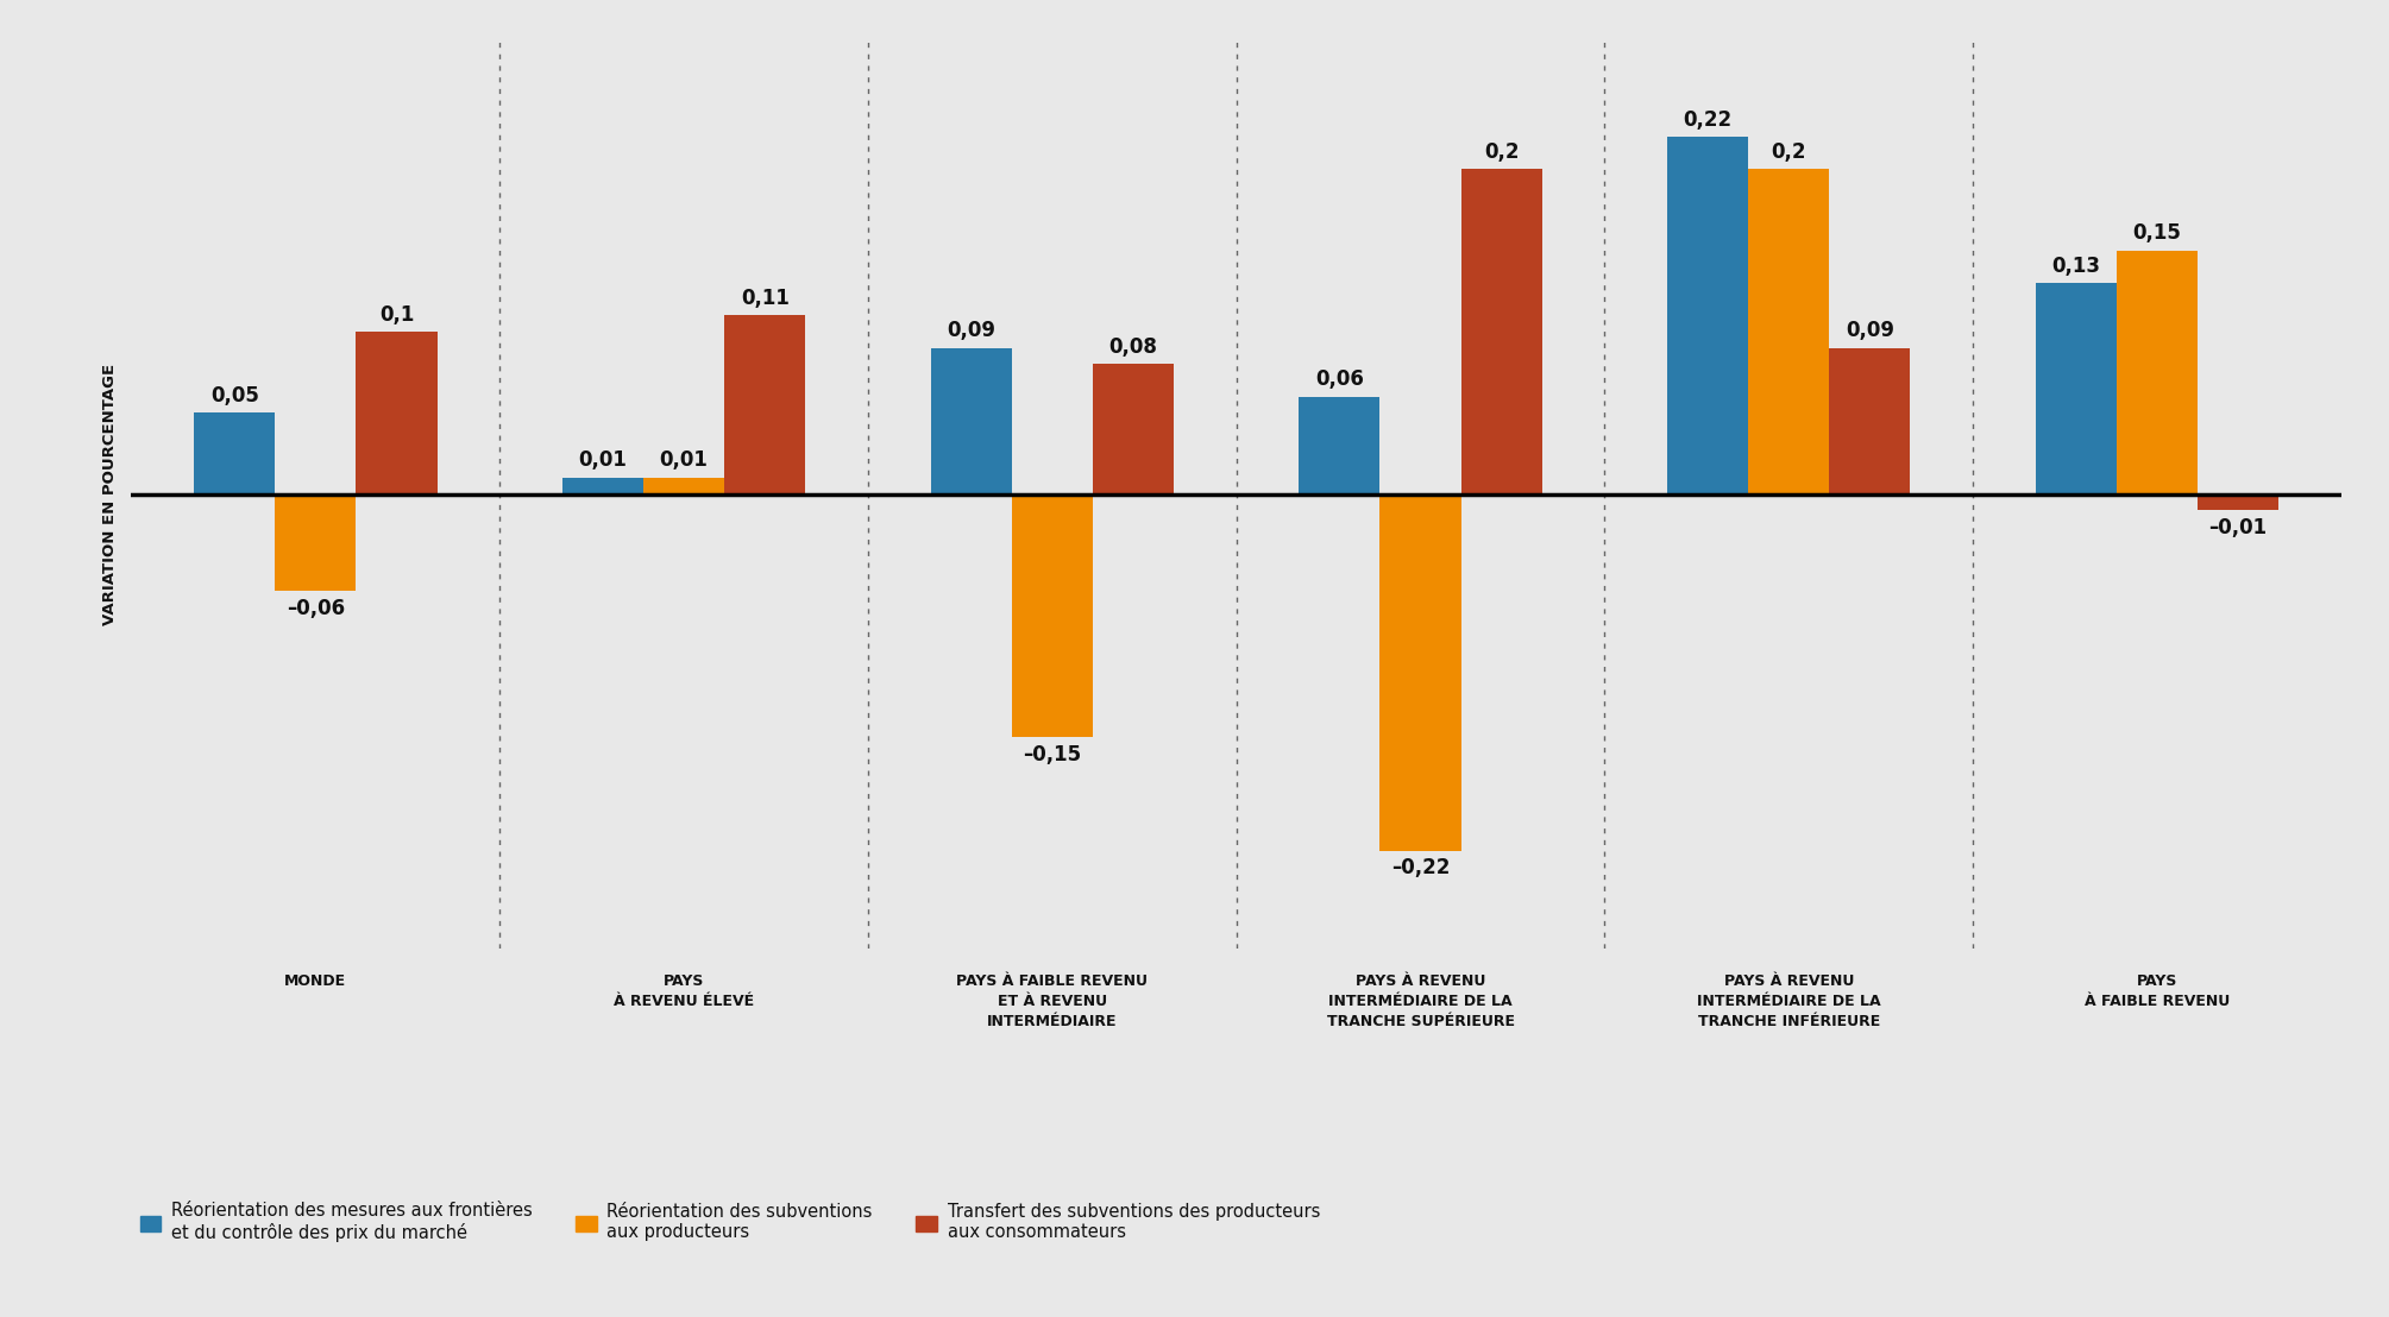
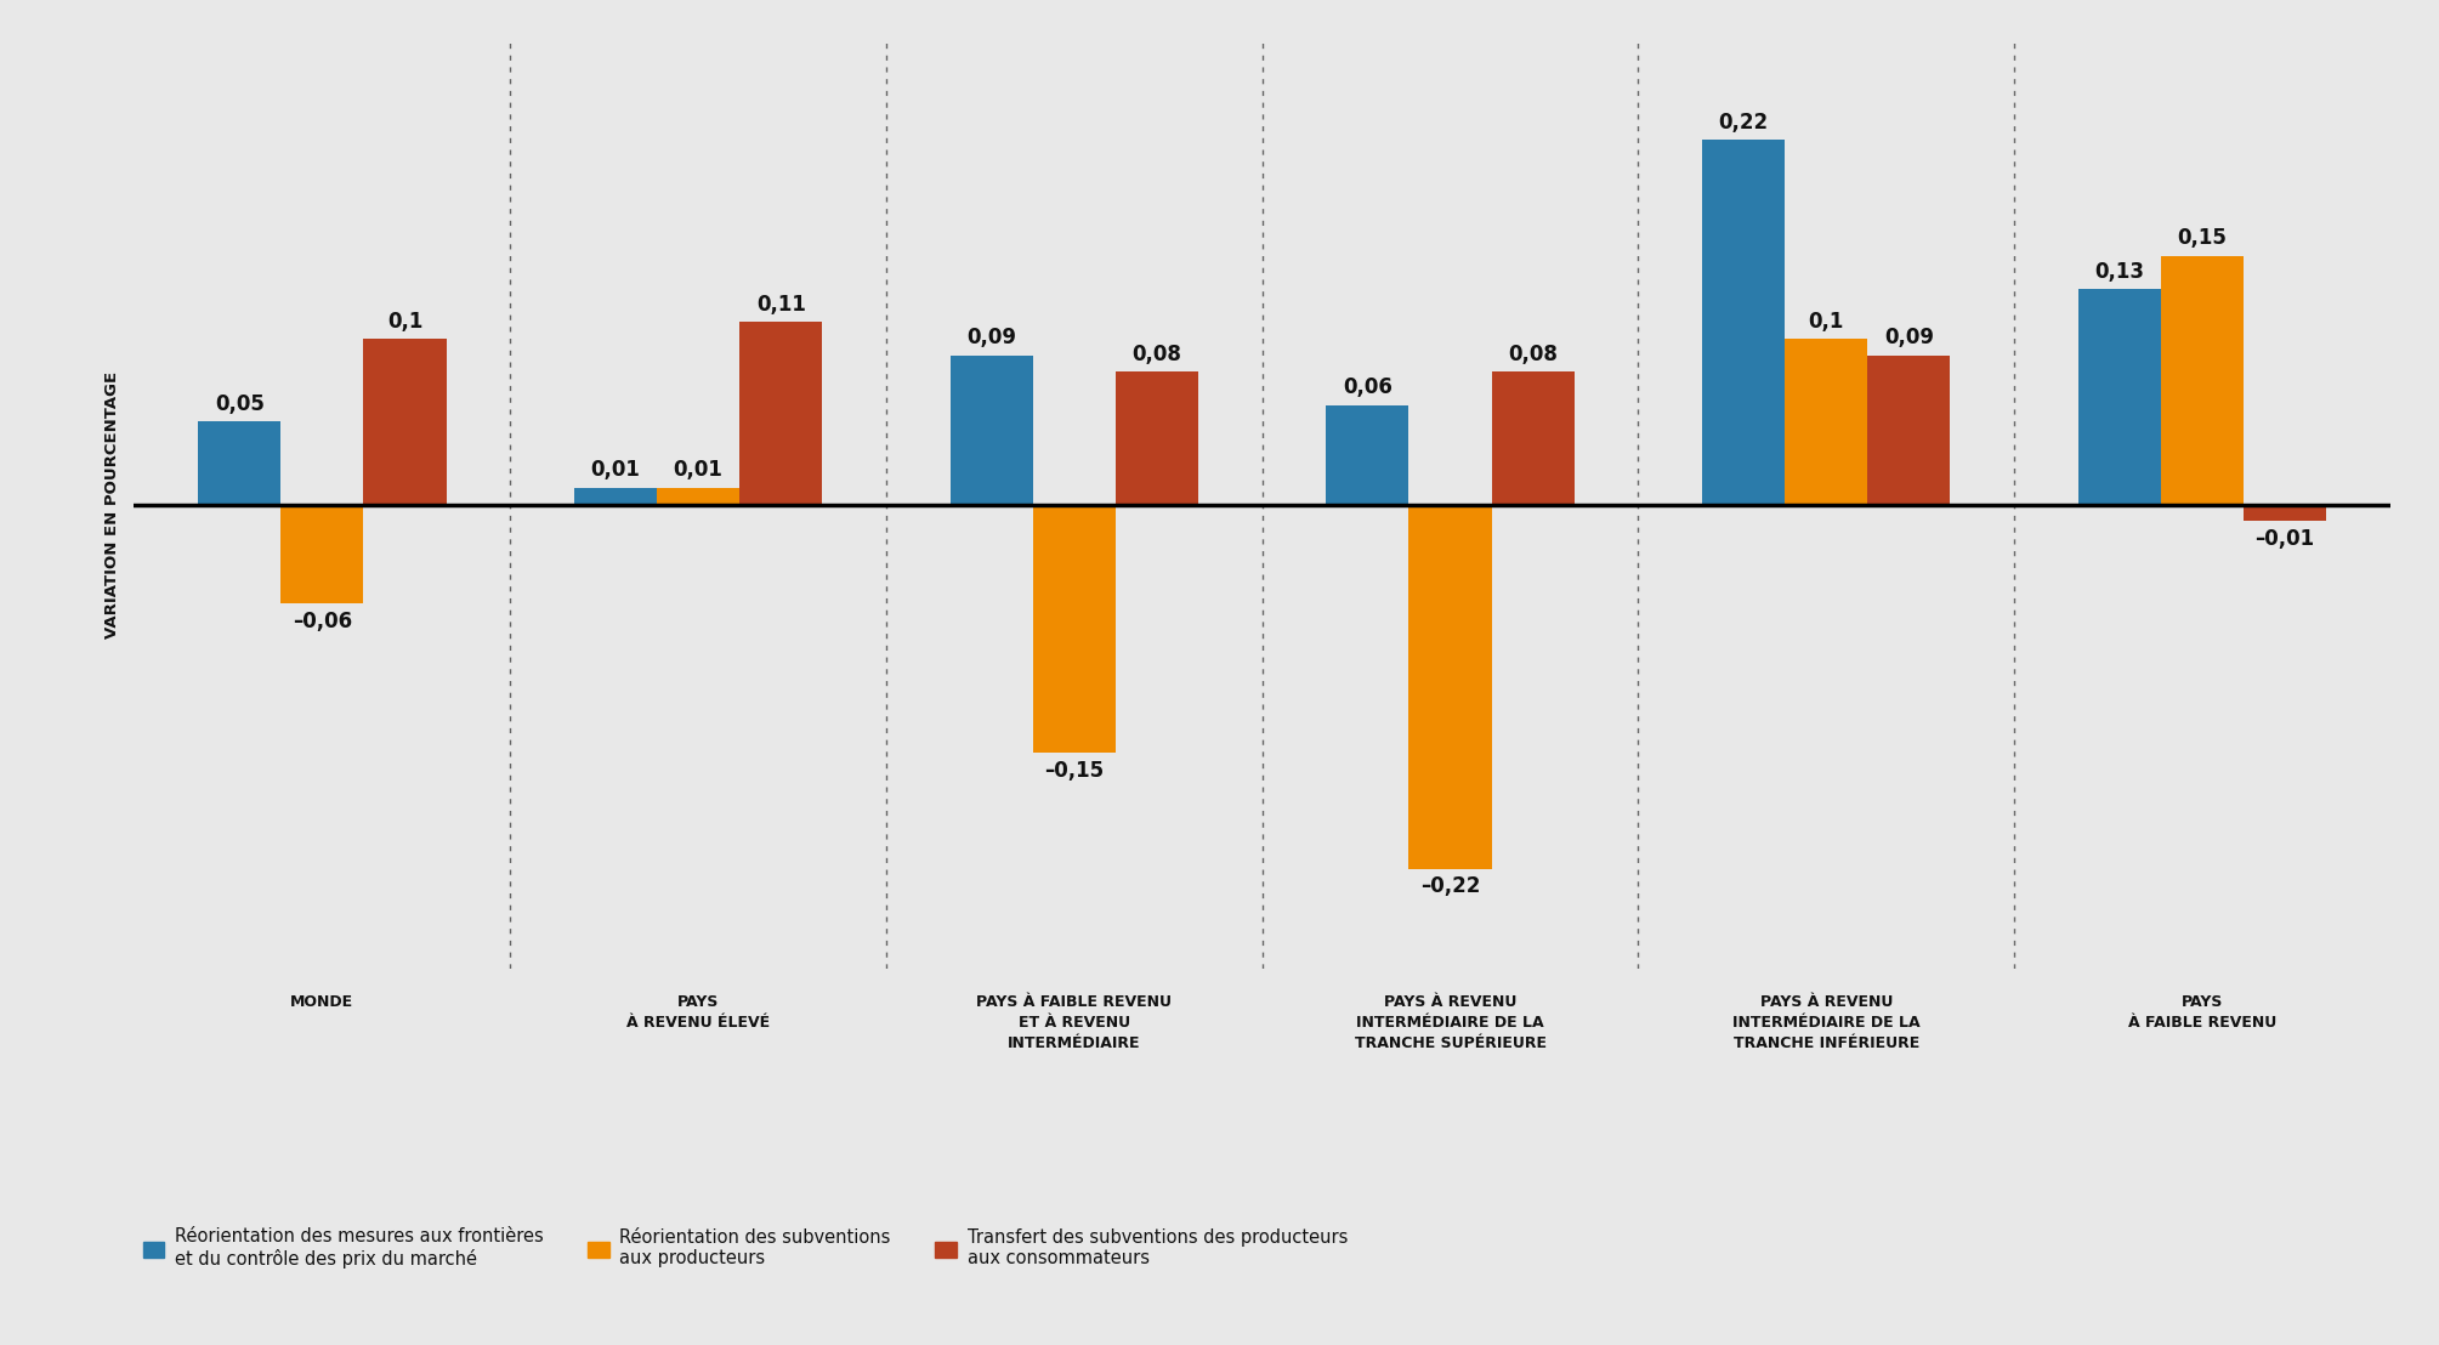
Transfert des subventions des producteurs aux consommateurs/PAYS À REVENU INTERMÉDIAIRE DE LA TRANCHE SUPÉRIEURE: 0,2 -> 0,08
Réorientation des subventions aux producteurs/PAYS À REVENU INTERMÉDIAIRE DE LA TRANCHE INFÉRIEURE: 0,2 -> 0,1
